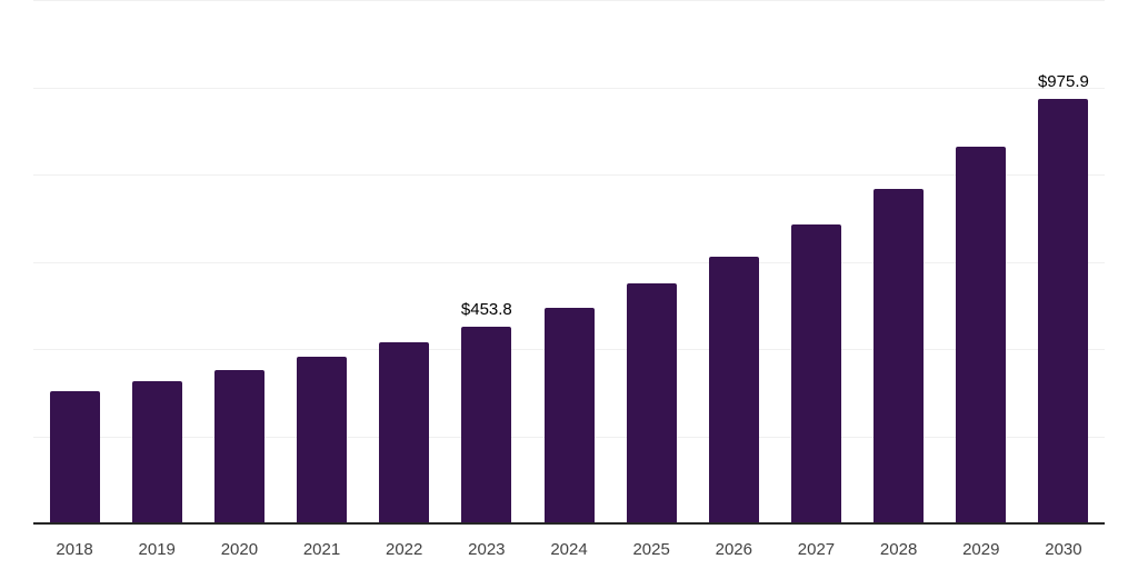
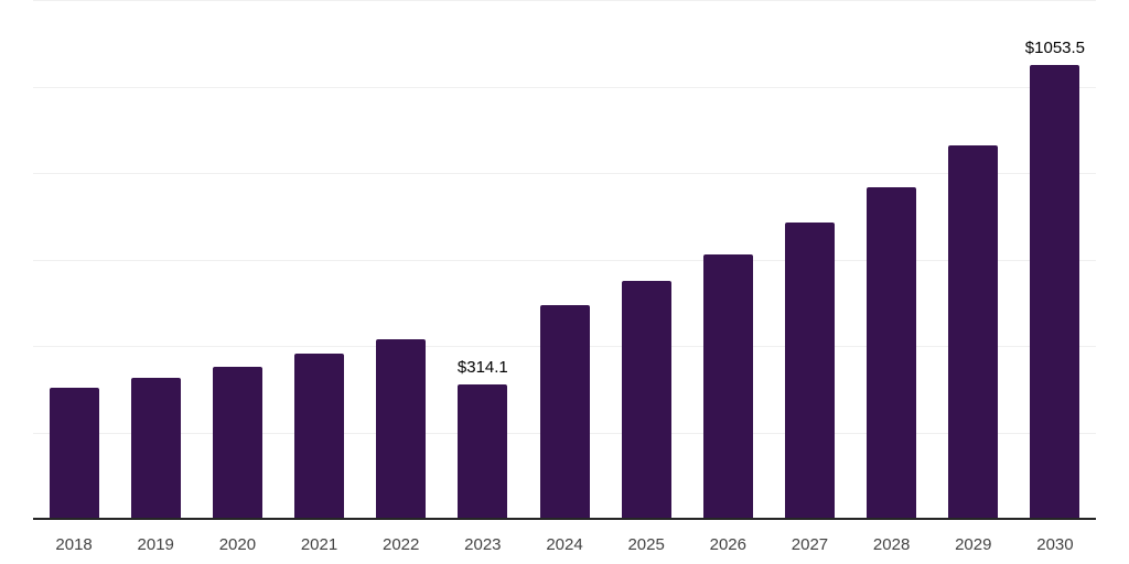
2023: $453.8 -> $314.1
2030: $975.9 -> $1053.5
